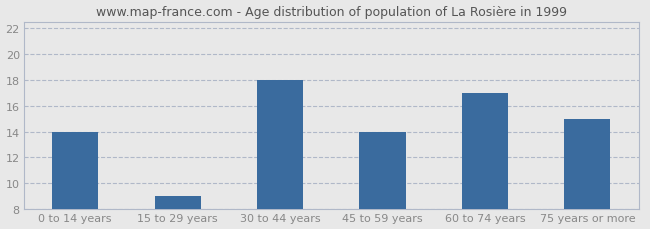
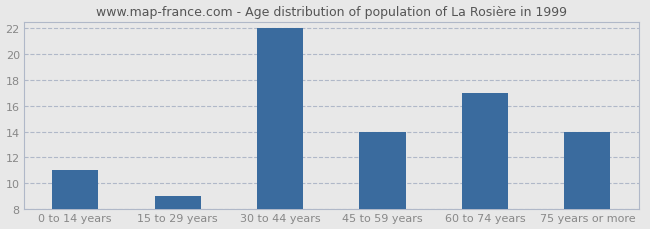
0 to 14 years: 14 -> 11
30 to 44 years: 18 -> 22
75 years or more: 15 -> 14
